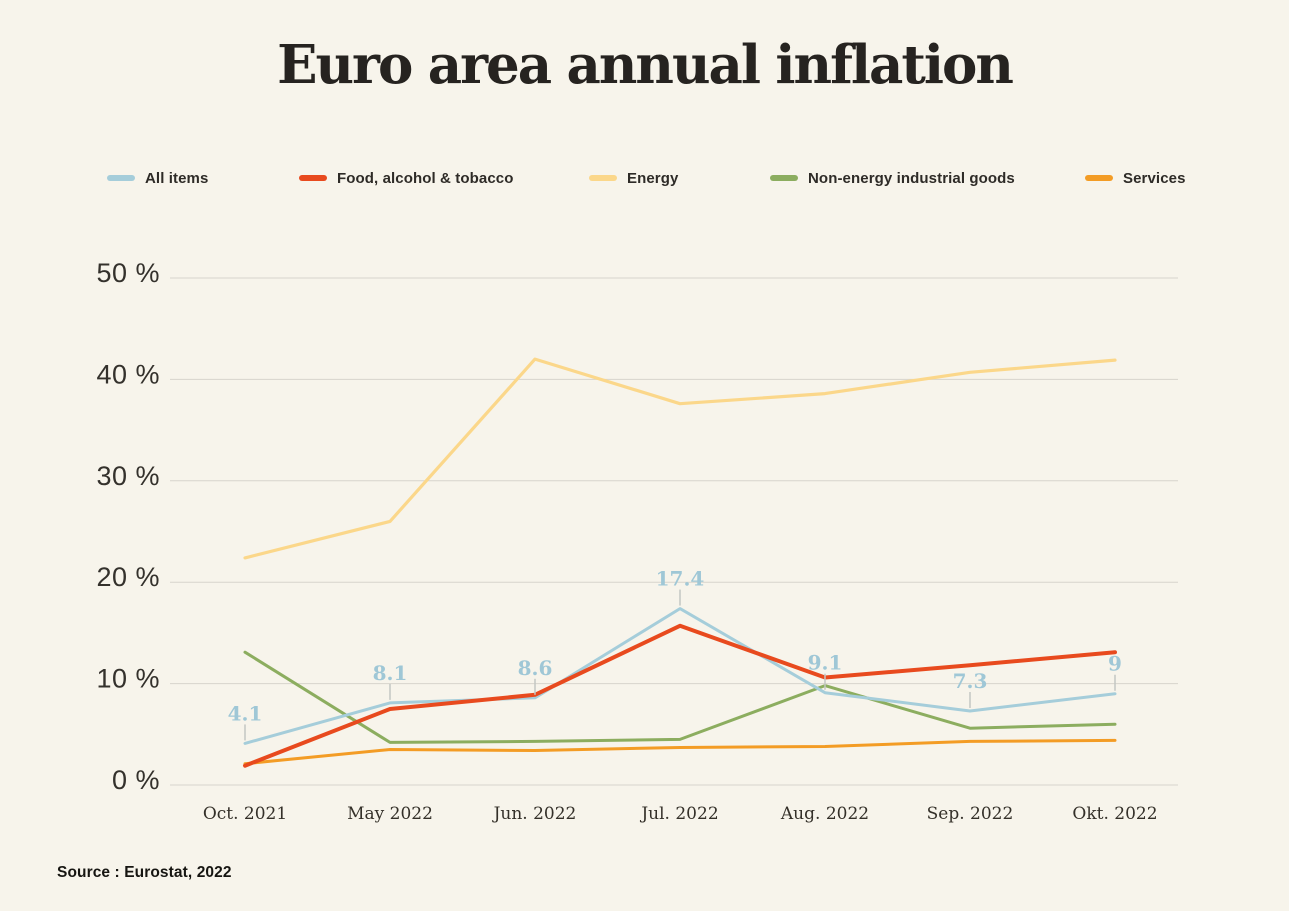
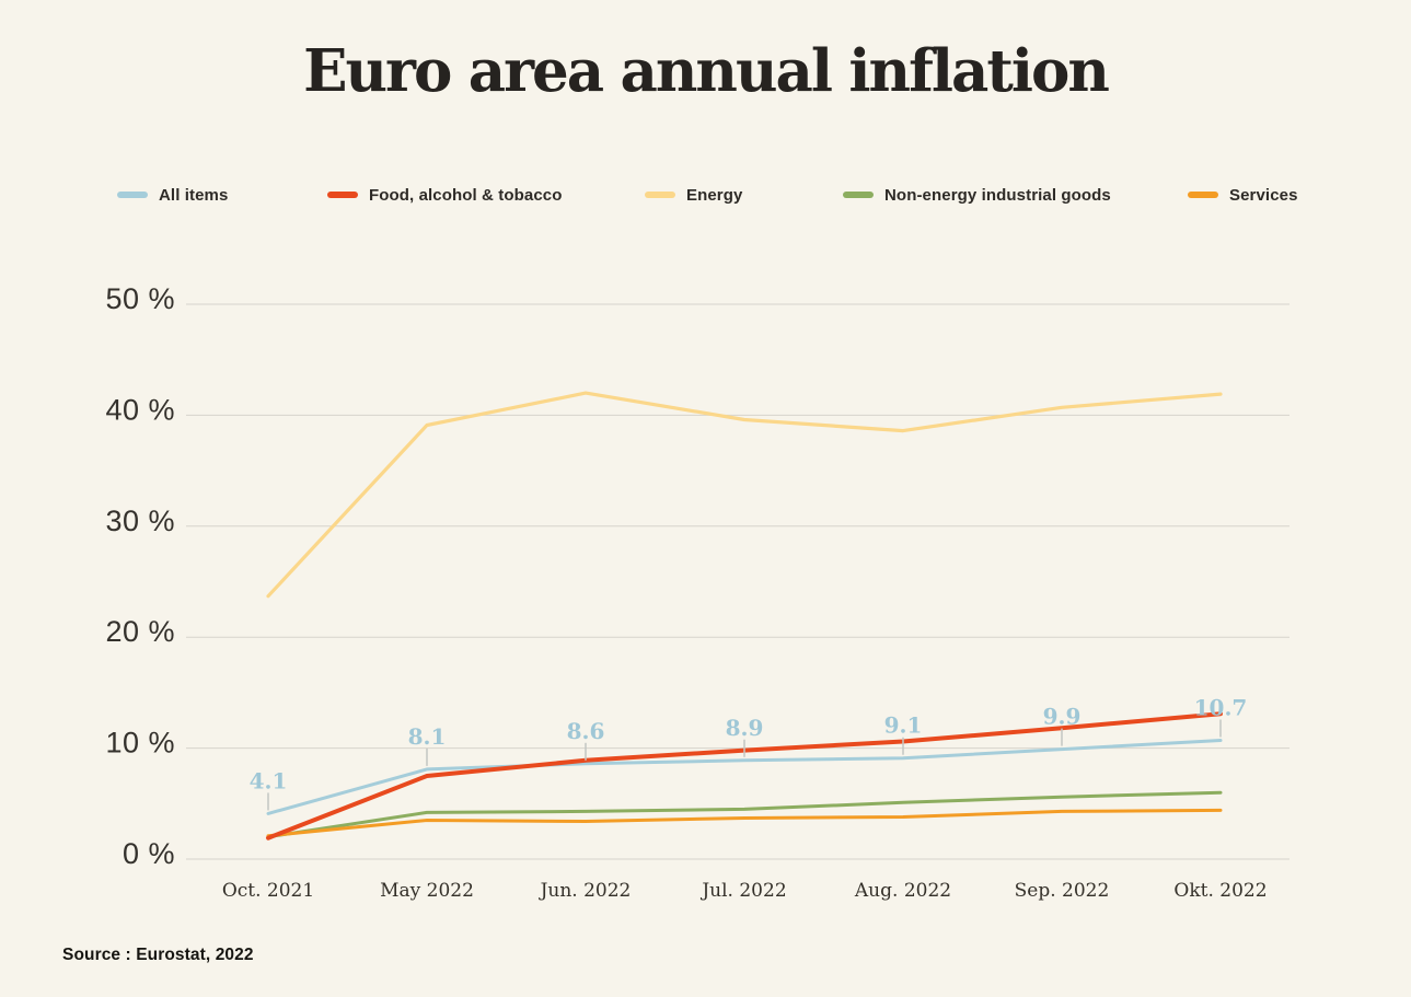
Energy/Oct. 2021: 22.4% -> 23.7%
Non-energy industrial goods/Oct. 2021: 13.1% -> 2.0%
Energy/May 2022: 26.0% -> 39.1%
All items/Jul. 2022: 17.4 -> 8.9
Food, alcohol & tobacco/Jul. 2022: 15.7% -> 9.8%
Energy/Jul. 2022: 37.6% -> 39.6%
Non-energy industrial goods/Aug. 2022: 9.8% -> 5.1%
All items/Sep. 2022: 7.3 -> 9.9
All items/Okt. 2022: 9 -> 10.7
